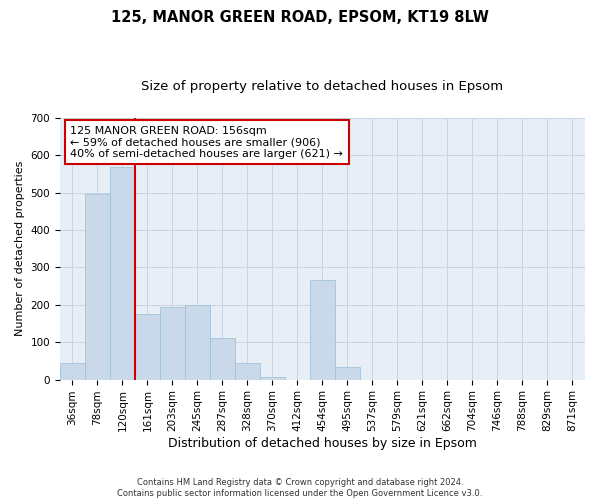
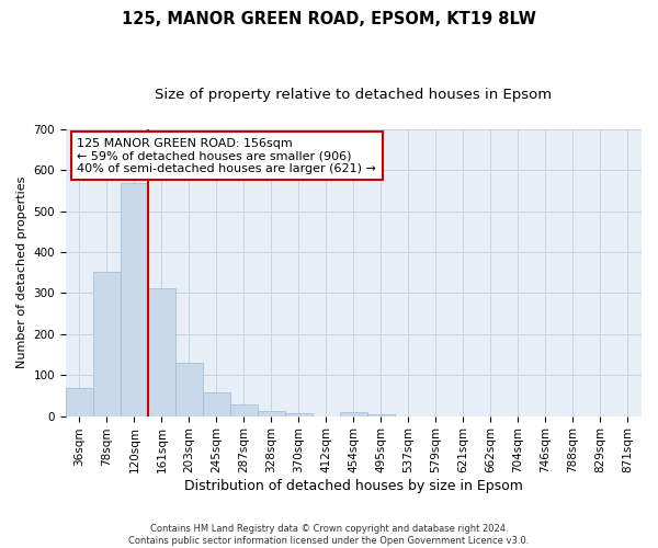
36sqm: 45 -> 68
78sqm: 495 -> 352
161sqm: 175 -> 312
203sqm: 195 -> 130
245sqm: 200 -> 58
287sqm: 110 -> 27
328sqm: 45 -> 13
454sqm: 265 -> 10
495sqm: 35 -> 5
